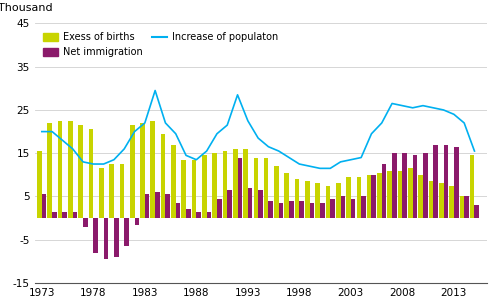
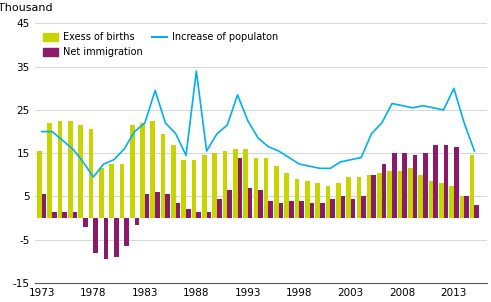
Increase of populaton/1978: 12.5 -> 9.5
Increase of populaton/1988: 13.5 -> 34.0
Increase of populaton/2013: 24.0 -> 30.0
